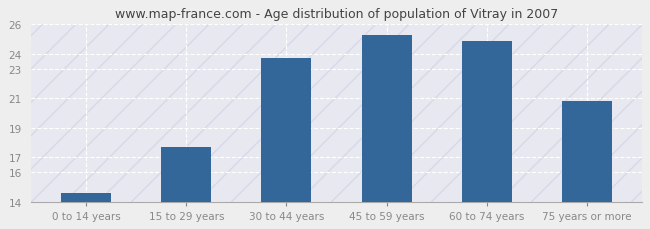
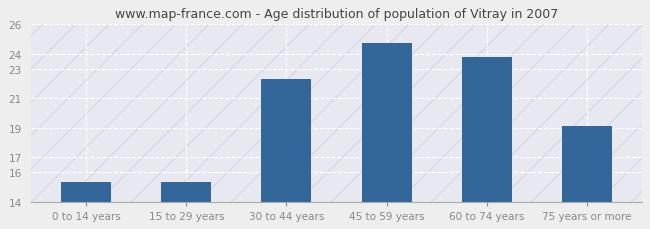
0 to 14 years: 14.6 -> 15.3
15 to 29 years: 17.7 -> 15.3
30 to 44 years: 23.7 -> 22.3
45 to 59 years: 25.3 -> 24.7
60 to 74 years: 24.9 -> 23.8
75 years or more: 20.8 -> 19.1
